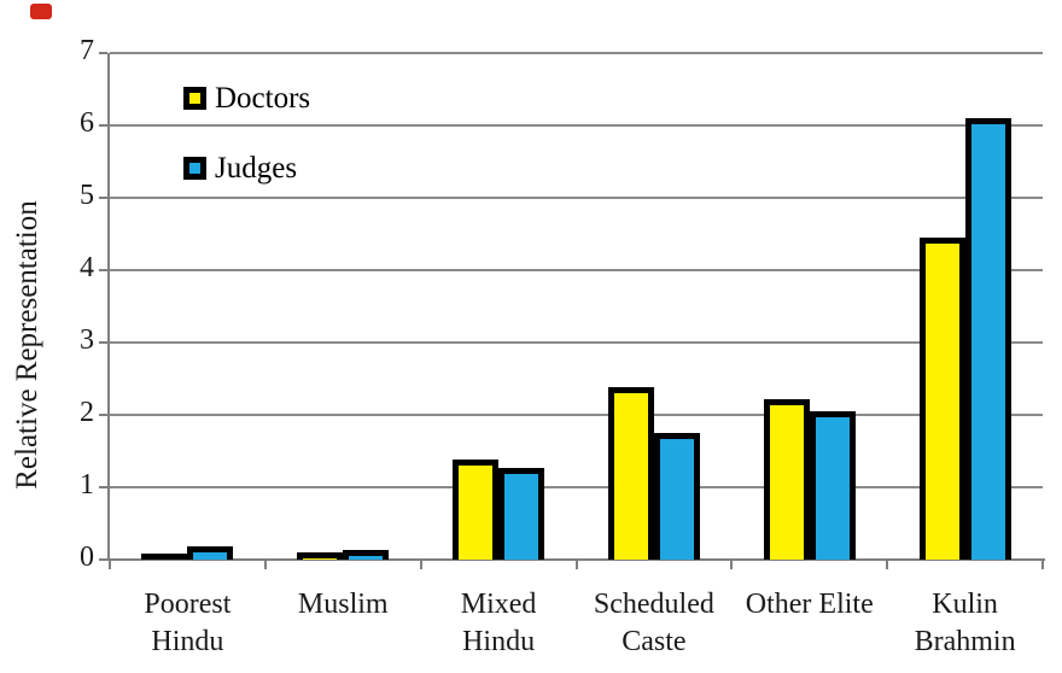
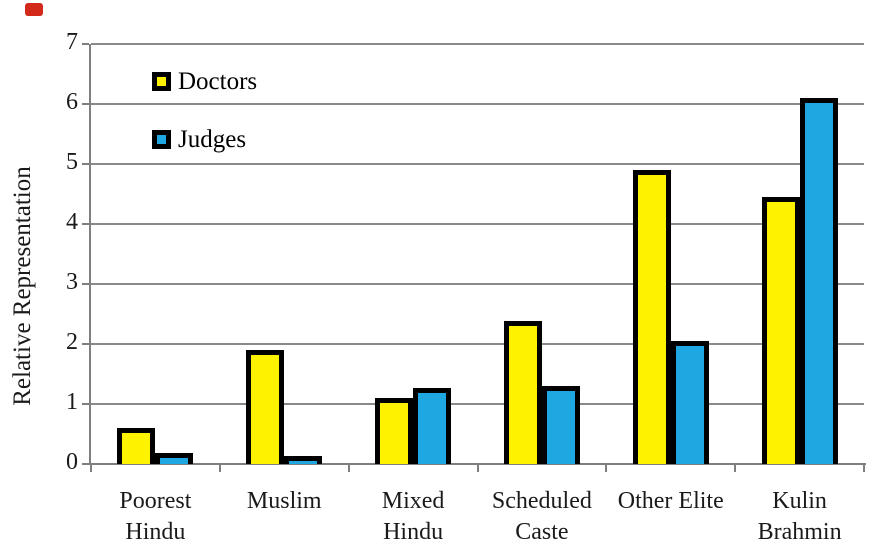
Doctors/Poorest Hindu: 0.1 -> 0.6
Doctors/Muslim: 0.1 -> 1.9
Doctors/Mixed Hindu: 1.4 -> 1.1
Judges/Scheduled Caste: 1.8 -> 1.3
Doctors/Other Elite: 2.2 -> 4.9
